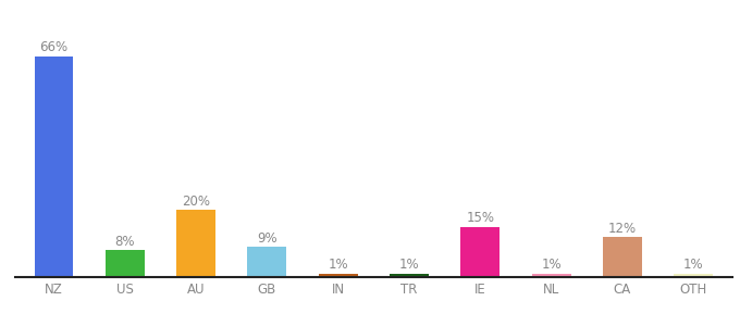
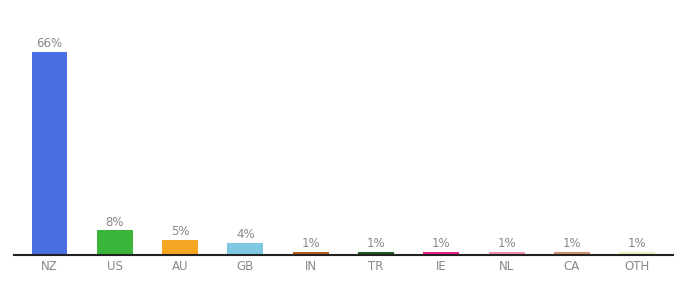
AU: 20% -> 5%
GB: 9% -> 4%
IE: 15% -> 1%
CA: 12% -> 1%
